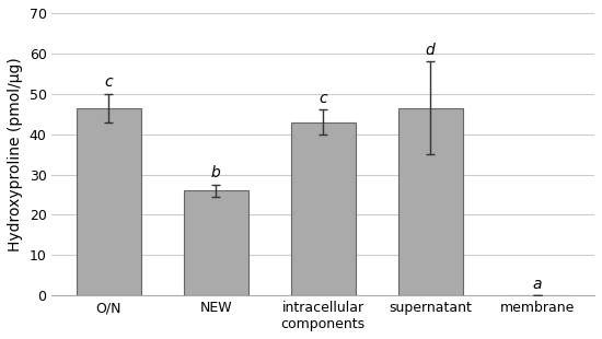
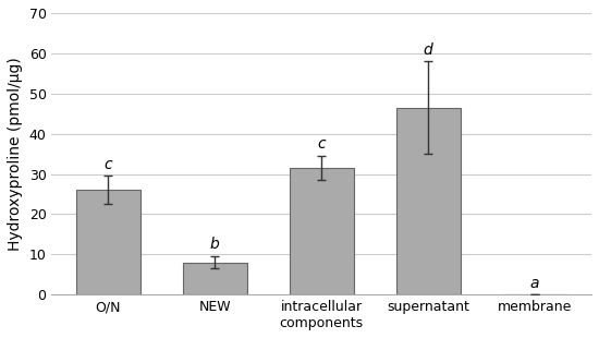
O/N: 46.5 -> 26.0
NEW: 26.0 -> 8.0
intracellular components: 43.0 -> 31.5
